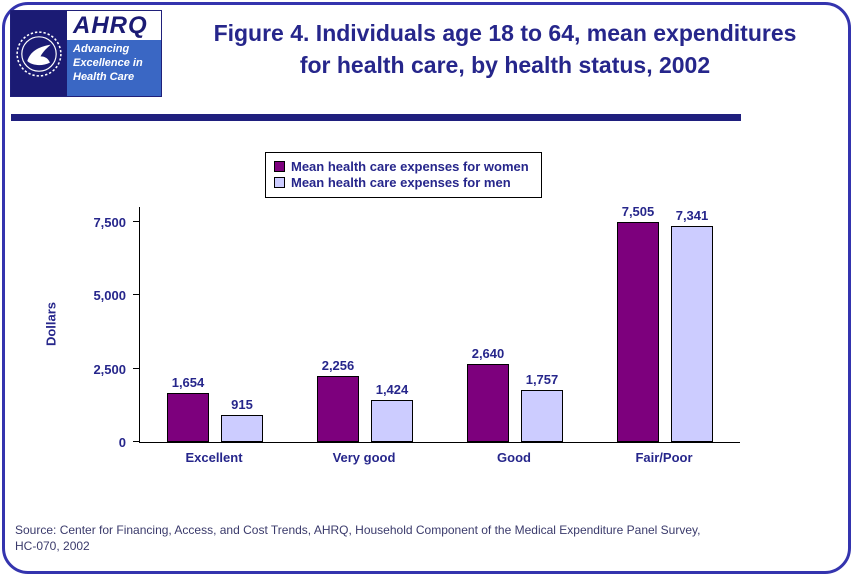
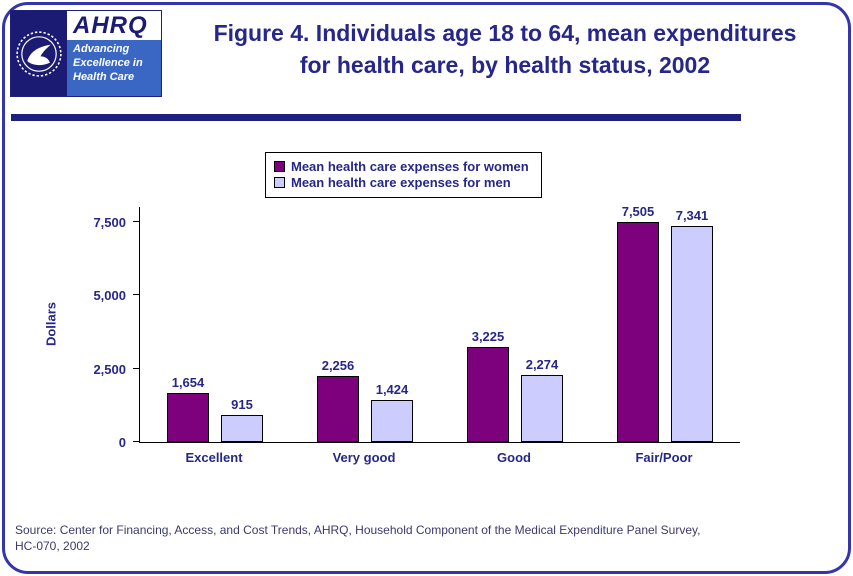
Mean health care expenses for women/Good: 2,640 -> 3,225
Mean health care expenses for men/Good: 1,757 -> 2,274
